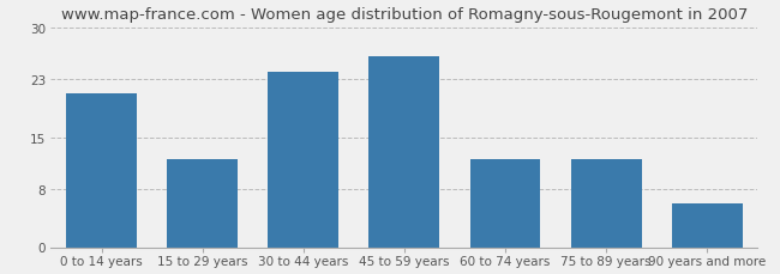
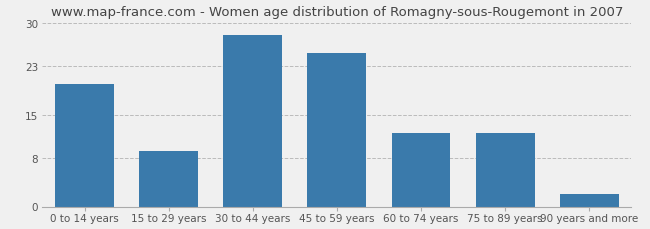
0 to 14 years: 21 -> 20
15 to 29 years: 12 -> 9
30 to 44 years: 24 -> 28
45 to 59 years: 26 -> 25
90 years and more: 6 -> 2
